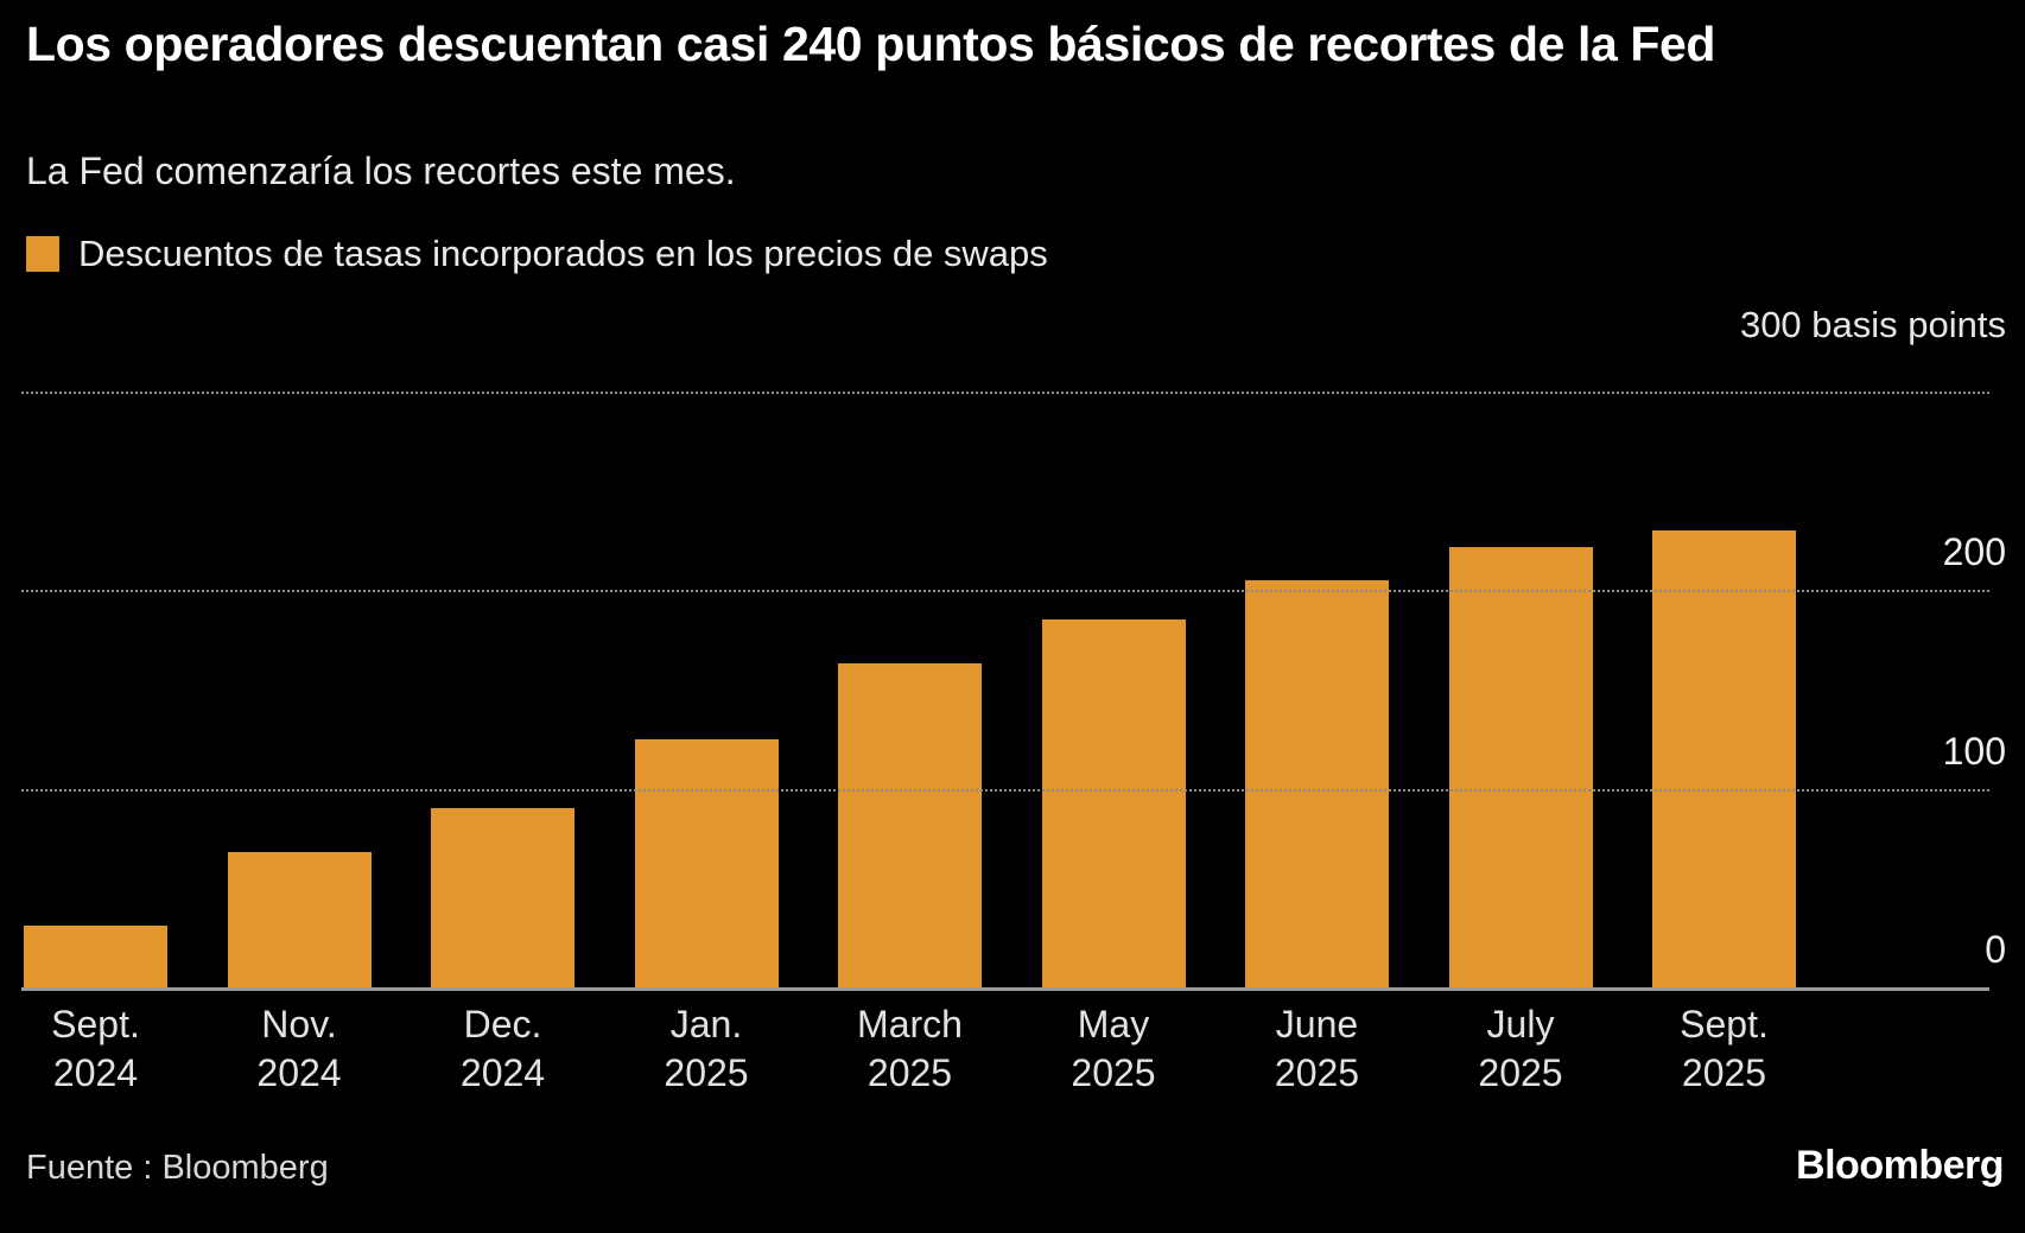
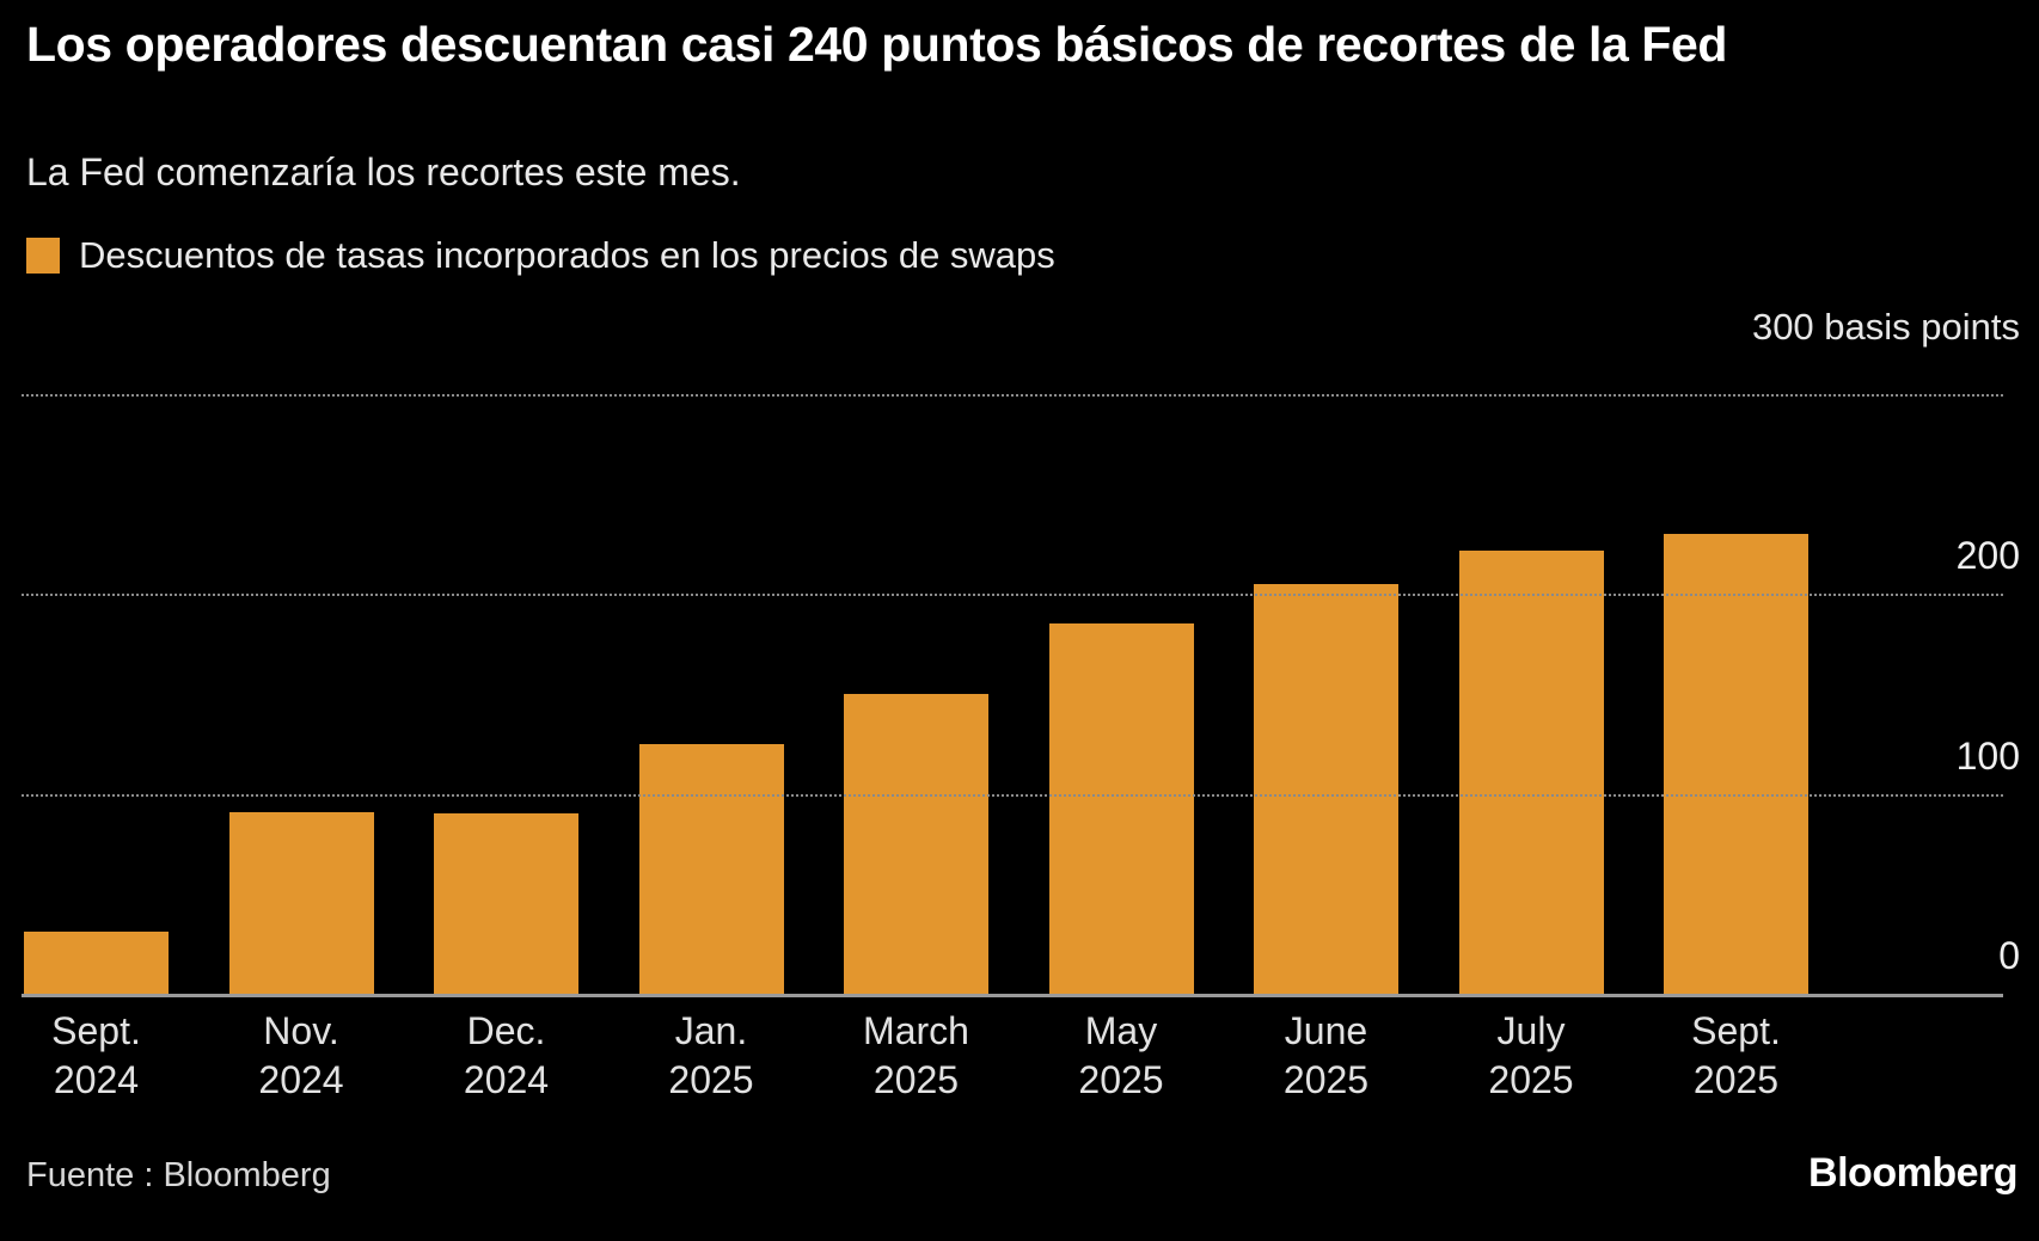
Nov. 2024: 68 -> 91
March 2025: 163 -> 150
